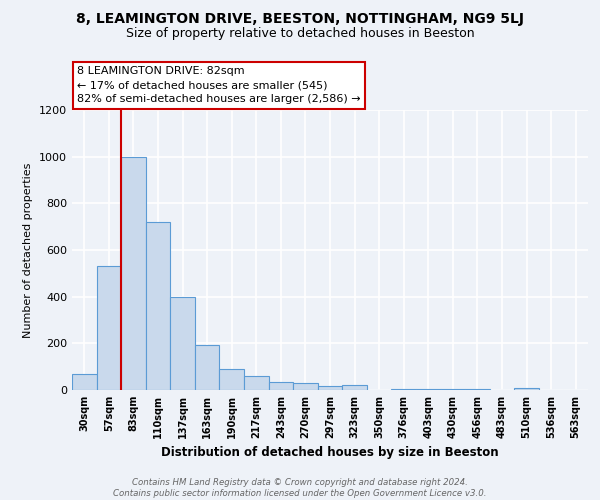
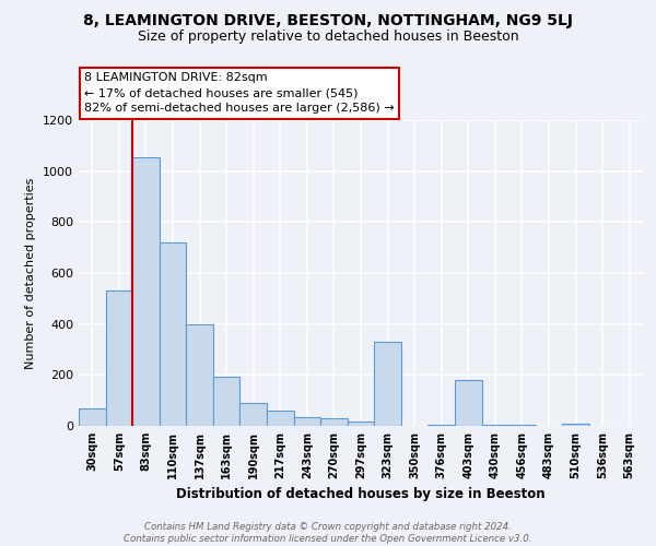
83sqm: 1000 -> 1055
323sqm: 20 -> 330
403sqm: 3 -> 180
